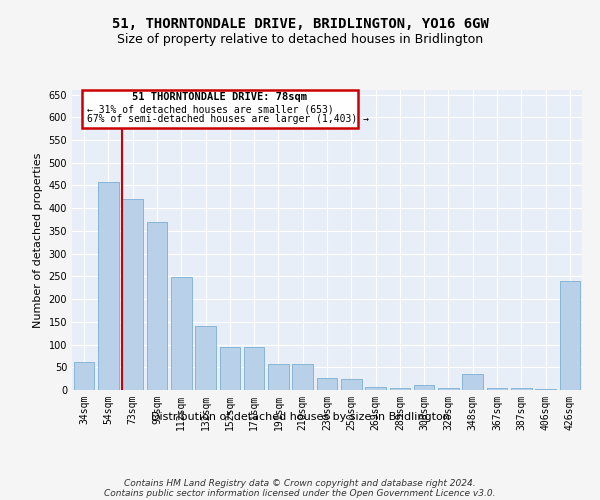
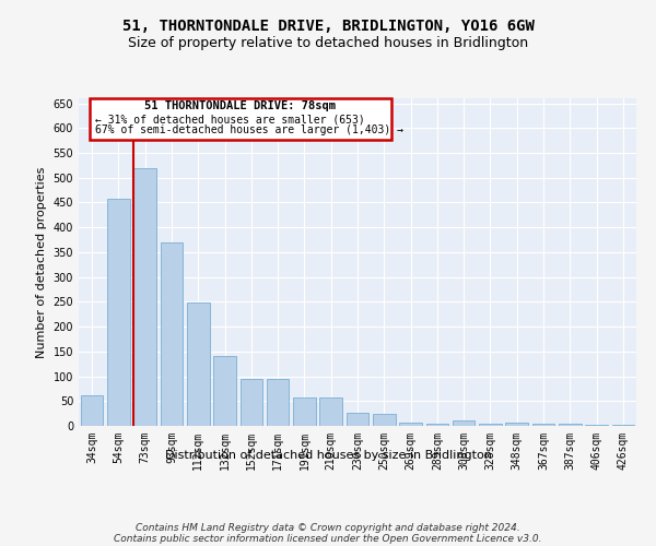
73sqm: 420 -> 520
348sqm: 35 -> 7
426sqm: 240 -> 3
